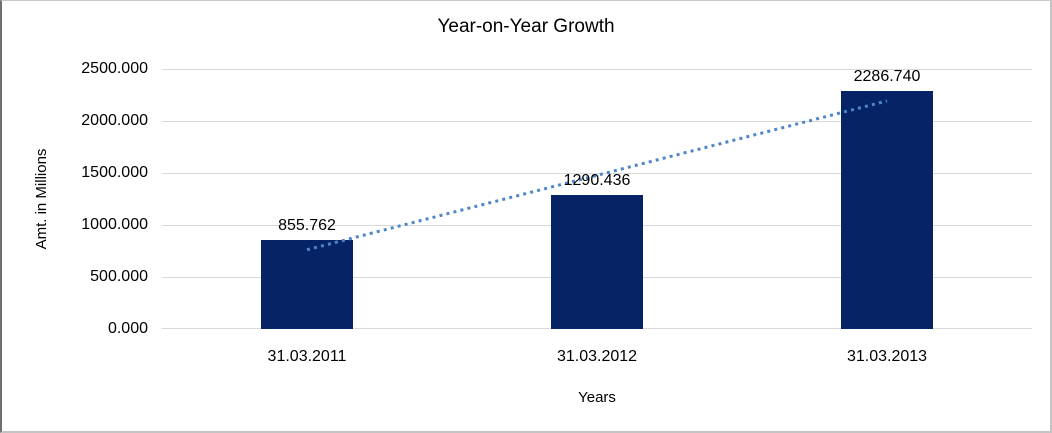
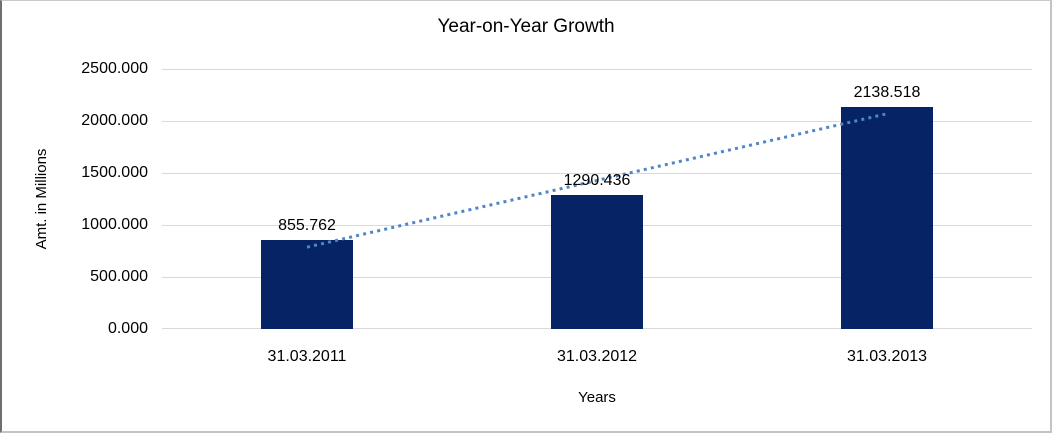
31.03.2013: 2286.740 -> 2138.518
